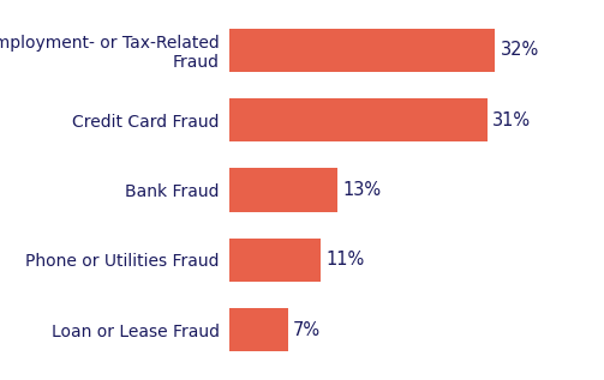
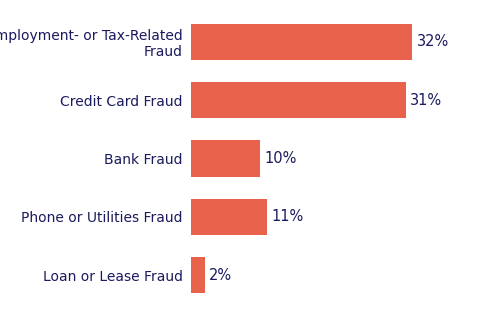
Bank Fraud: 13% -> 10%
Loan or Lease Fraud: 7% -> 2%
